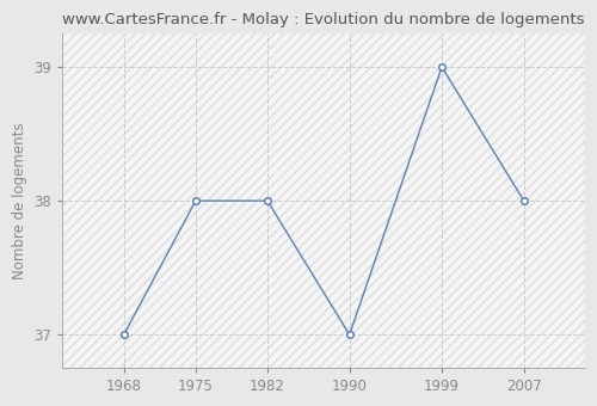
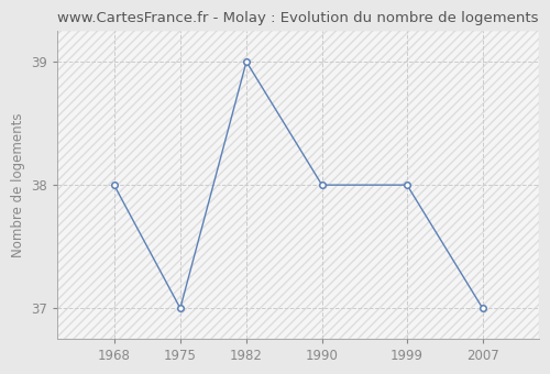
1968: 37 -> 38
1975: 38 -> 37
1982: 38 -> 39
1990: 37 -> 38
1999: 39 -> 38
2007: 38 -> 37
